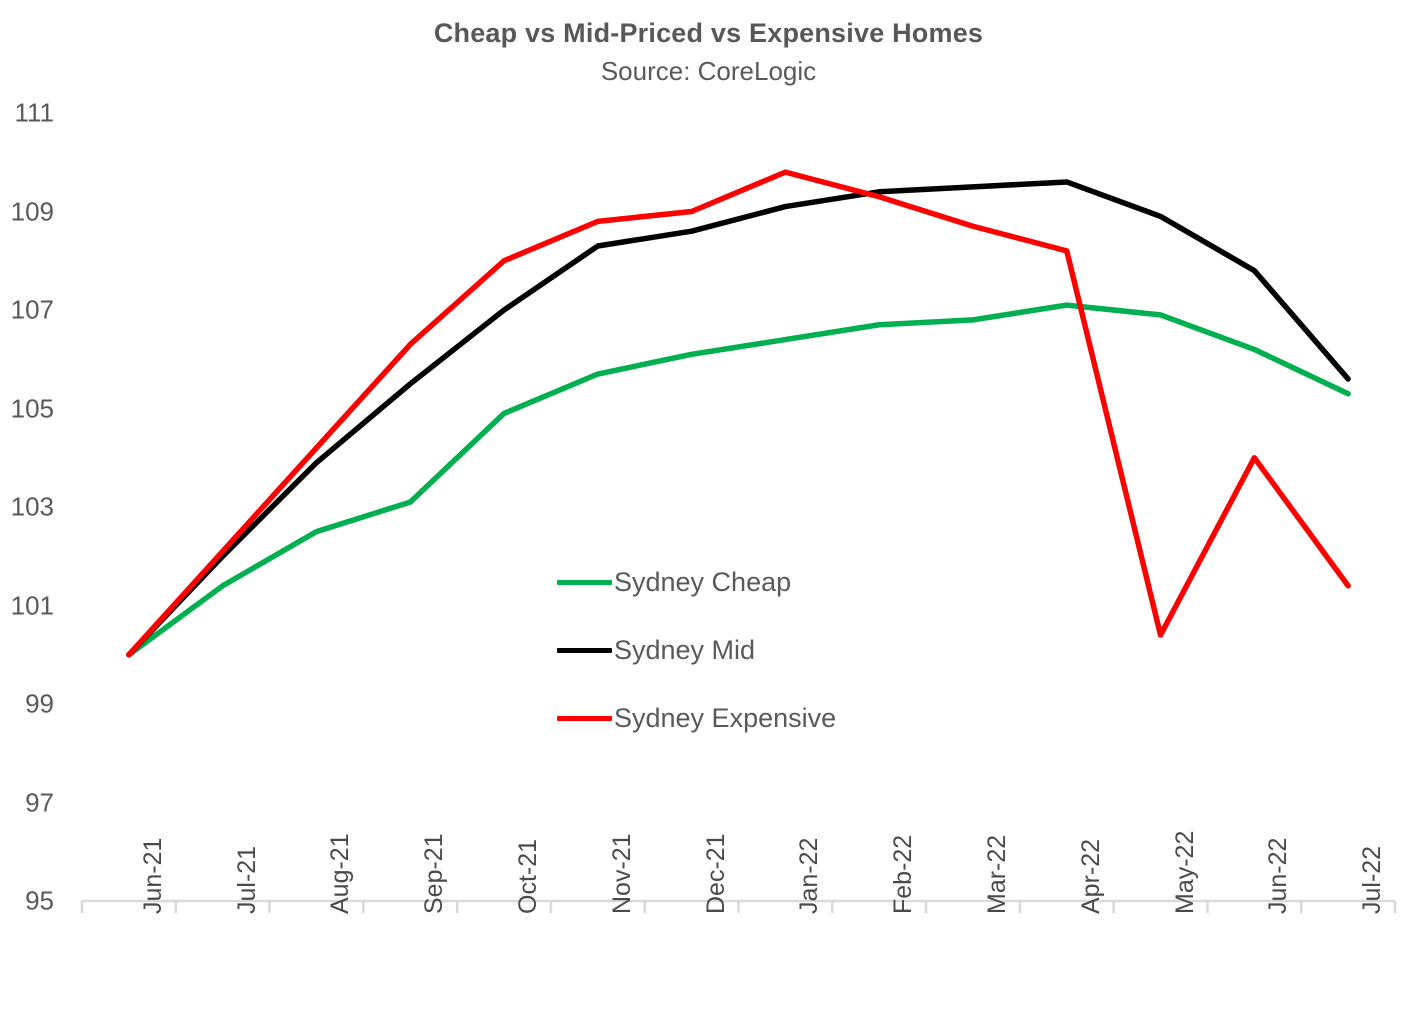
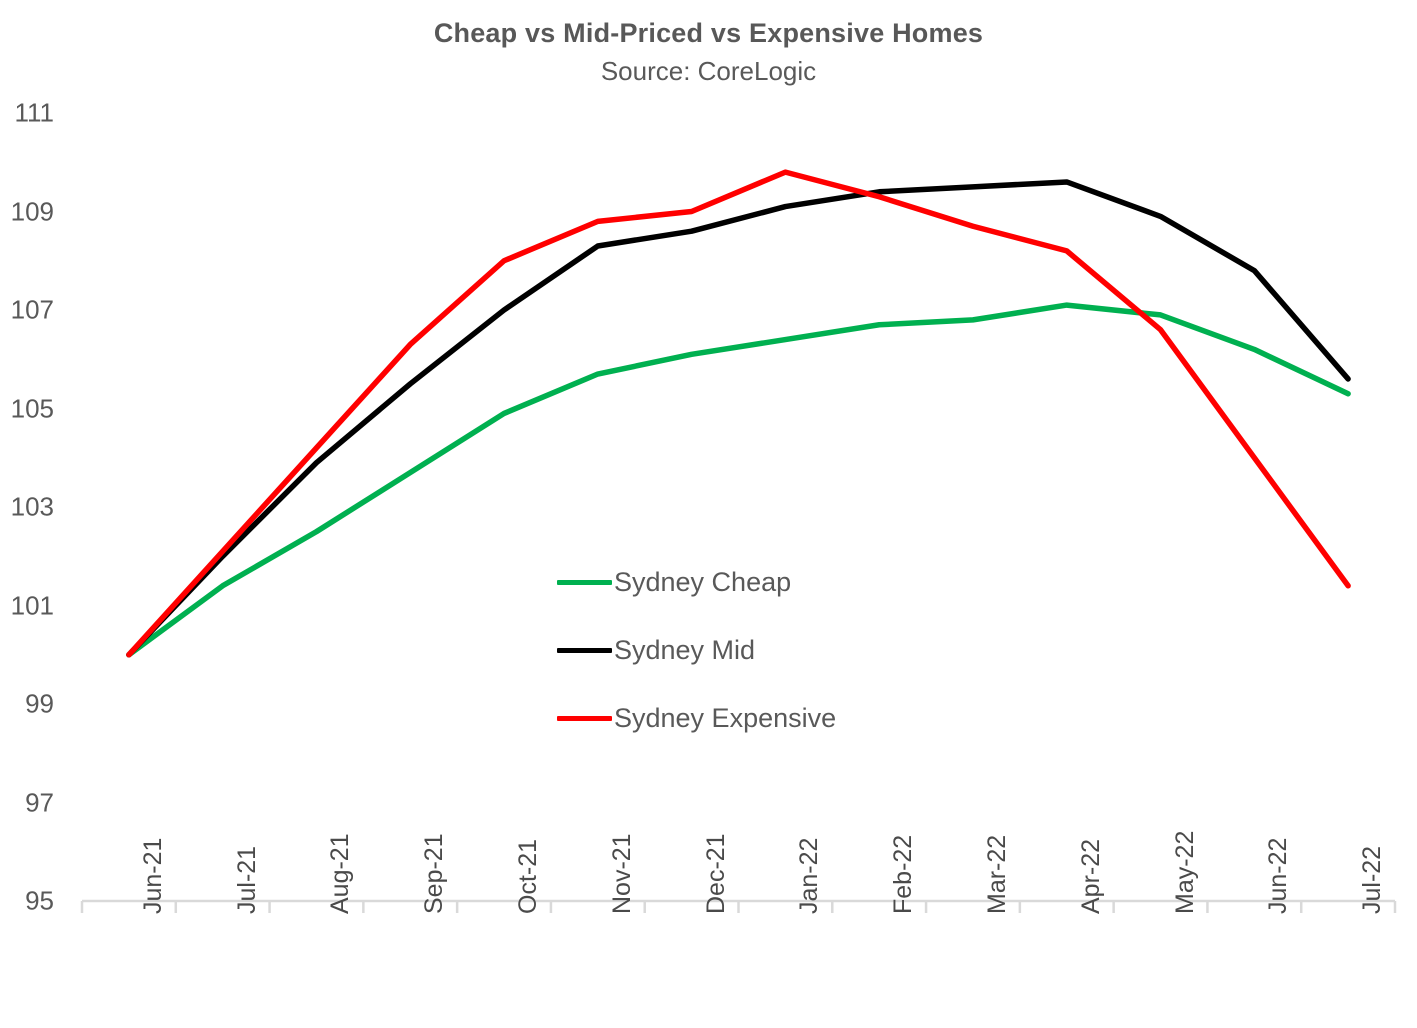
Sydney Cheap/Sep-21: 103.1 -> 103.7
Sydney Expensive/May-22: 100.4 -> 106.6
